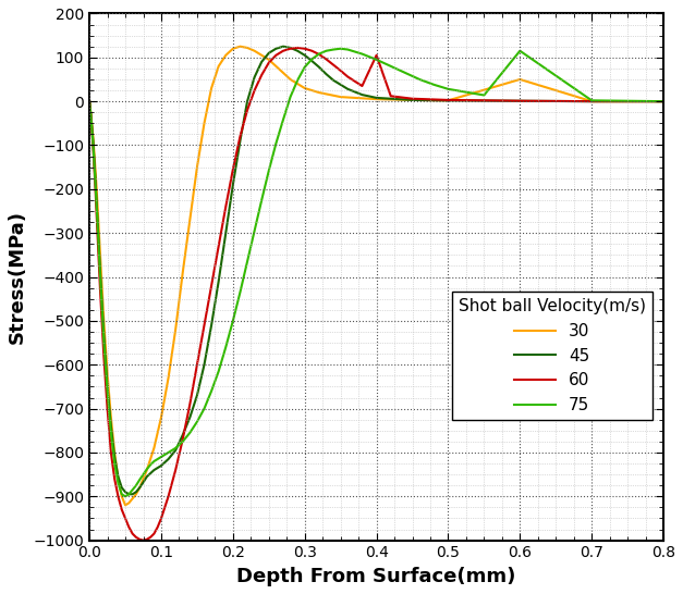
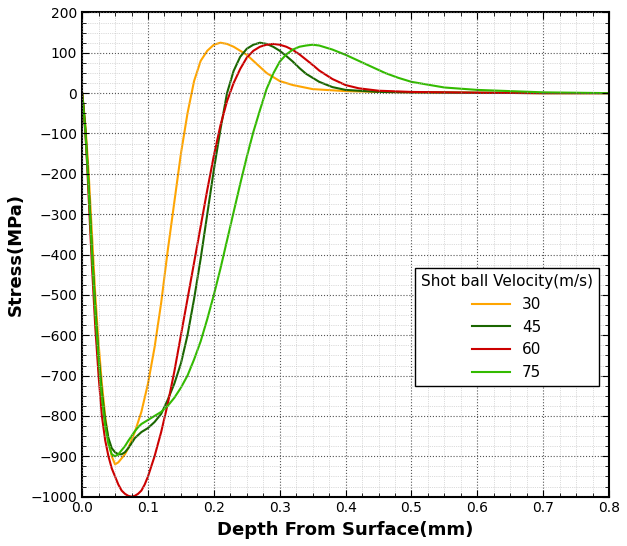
60/0.4: 105 -> 20
30/0.6: 50 -> 1
75/0.6: 115 -> 8
